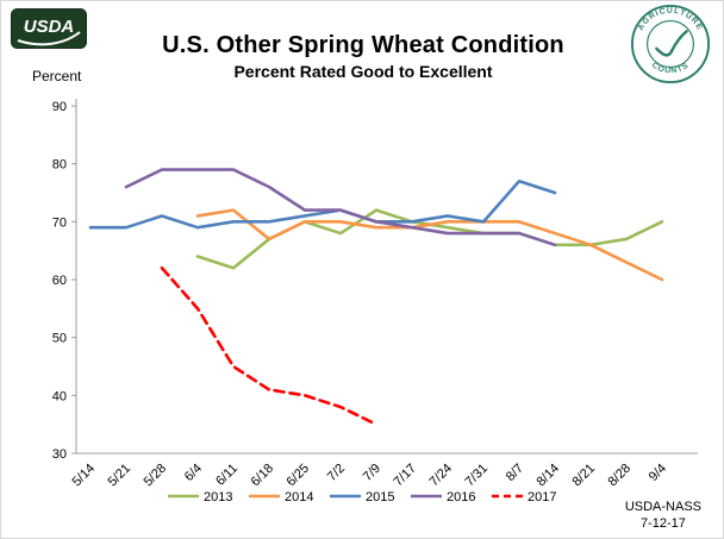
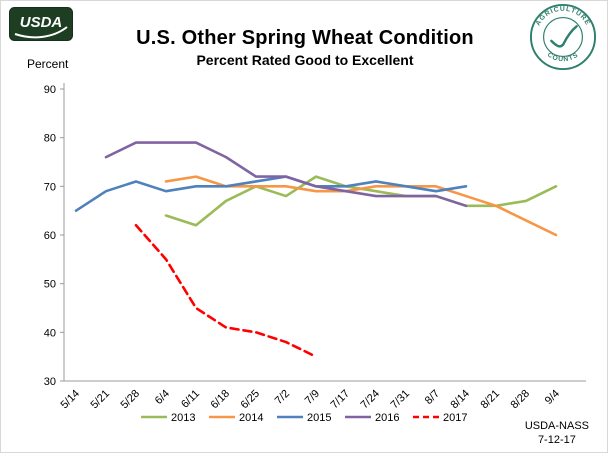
2015/5/14: 69 -> 65
2014/6/18: 67 -> 70
2015/8/7: 77 -> 69
2015/8/14: 75 -> 70
